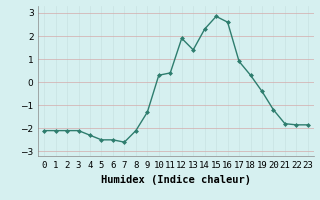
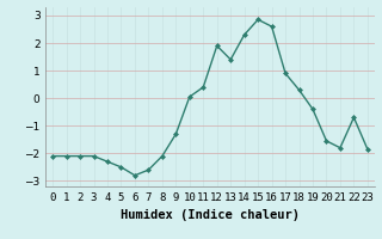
6: -2.50 -> -2.80
10: 0.30 -> 0.05
20: -1.20 -> -1.55
22: -1.85 -> -0.70
